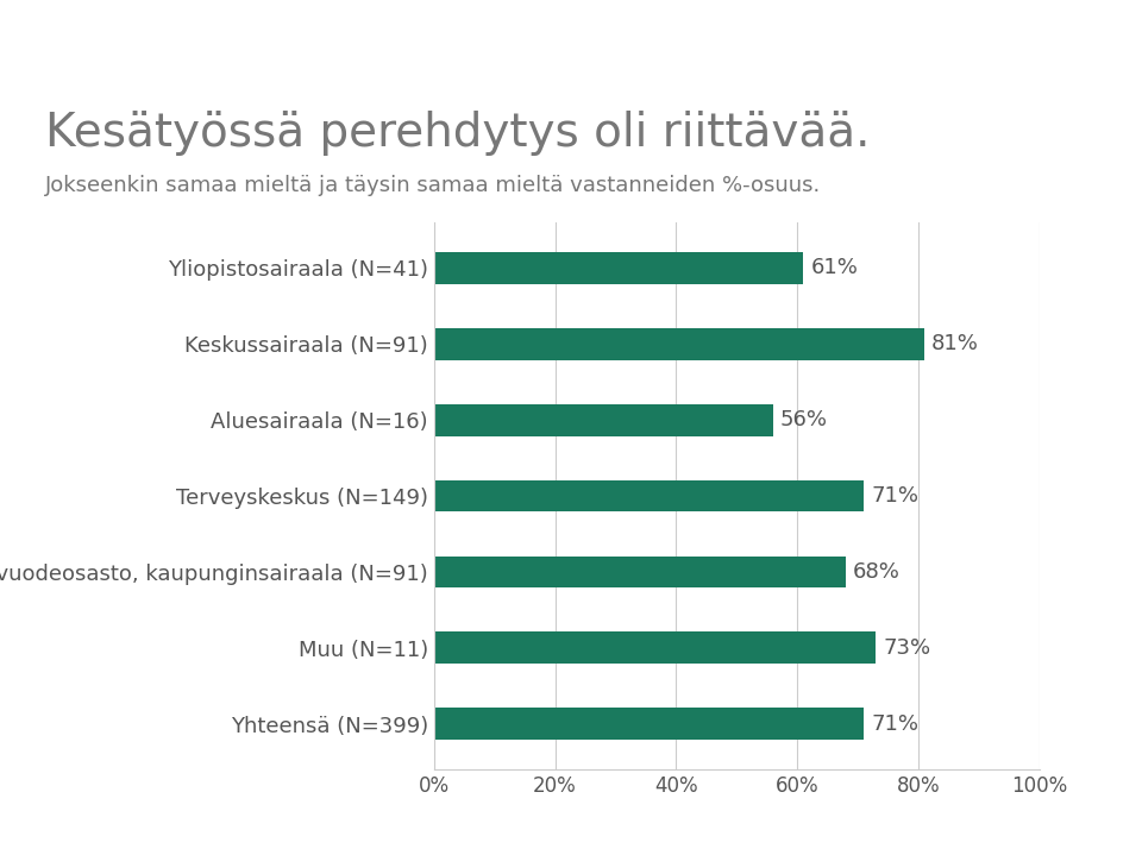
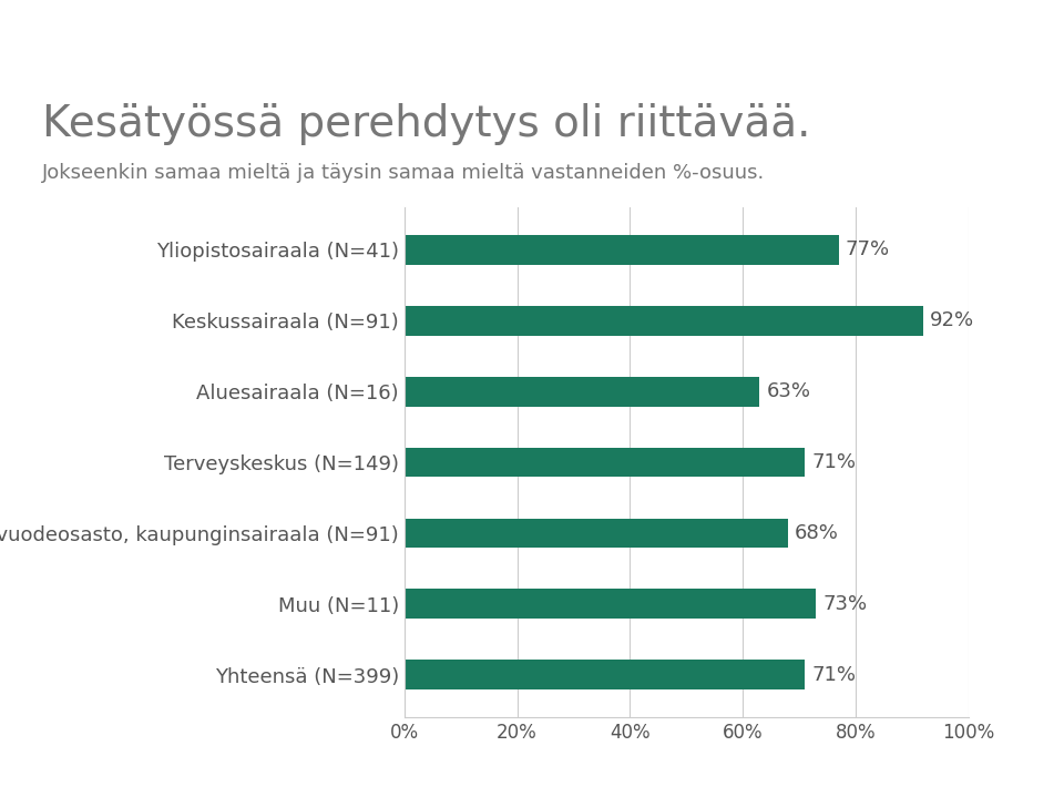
Yliopistosairaala (N=41): 61% -> 77%
Keskussairaala (N=91): 81% -> 92%
Aluesairaala (N=16): 56% -> 63%
